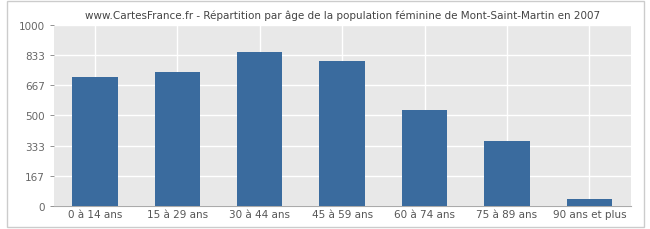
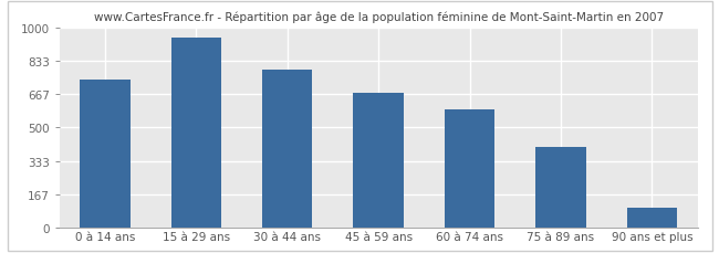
0 à 14 ans: 710 -> 740
15 à 29 ans: 740 -> 950
30 à 44 ans: 850 -> 790
45 à 59 ans: 800 -> 670
60 à 74 ans: 530 -> 590
75 à 89 ans: 360 -> 400
90 ans et plus: 40 -> 100
